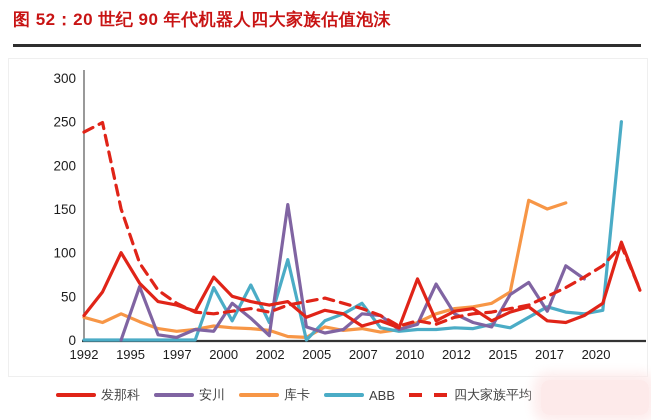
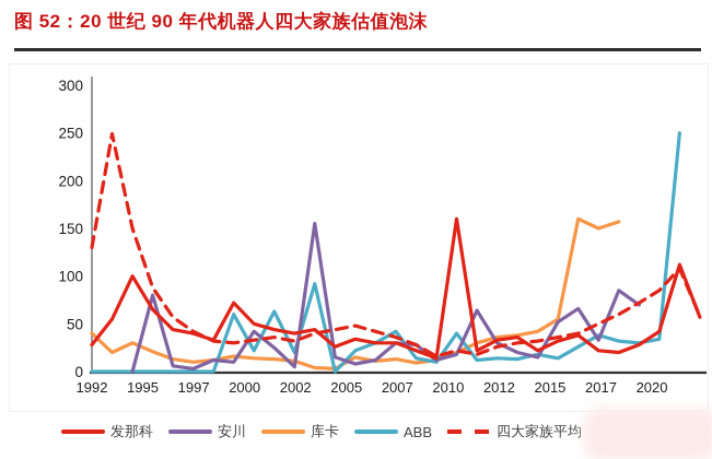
库卡/1992: 30 -> 40
四大家族平均/1992: 240 -> 130
安川/1995: 60 -> 80
发那科/2007: 20 -> 30
发那科/2010: 70 -> 160
ABB/2010: 10 -> 40
